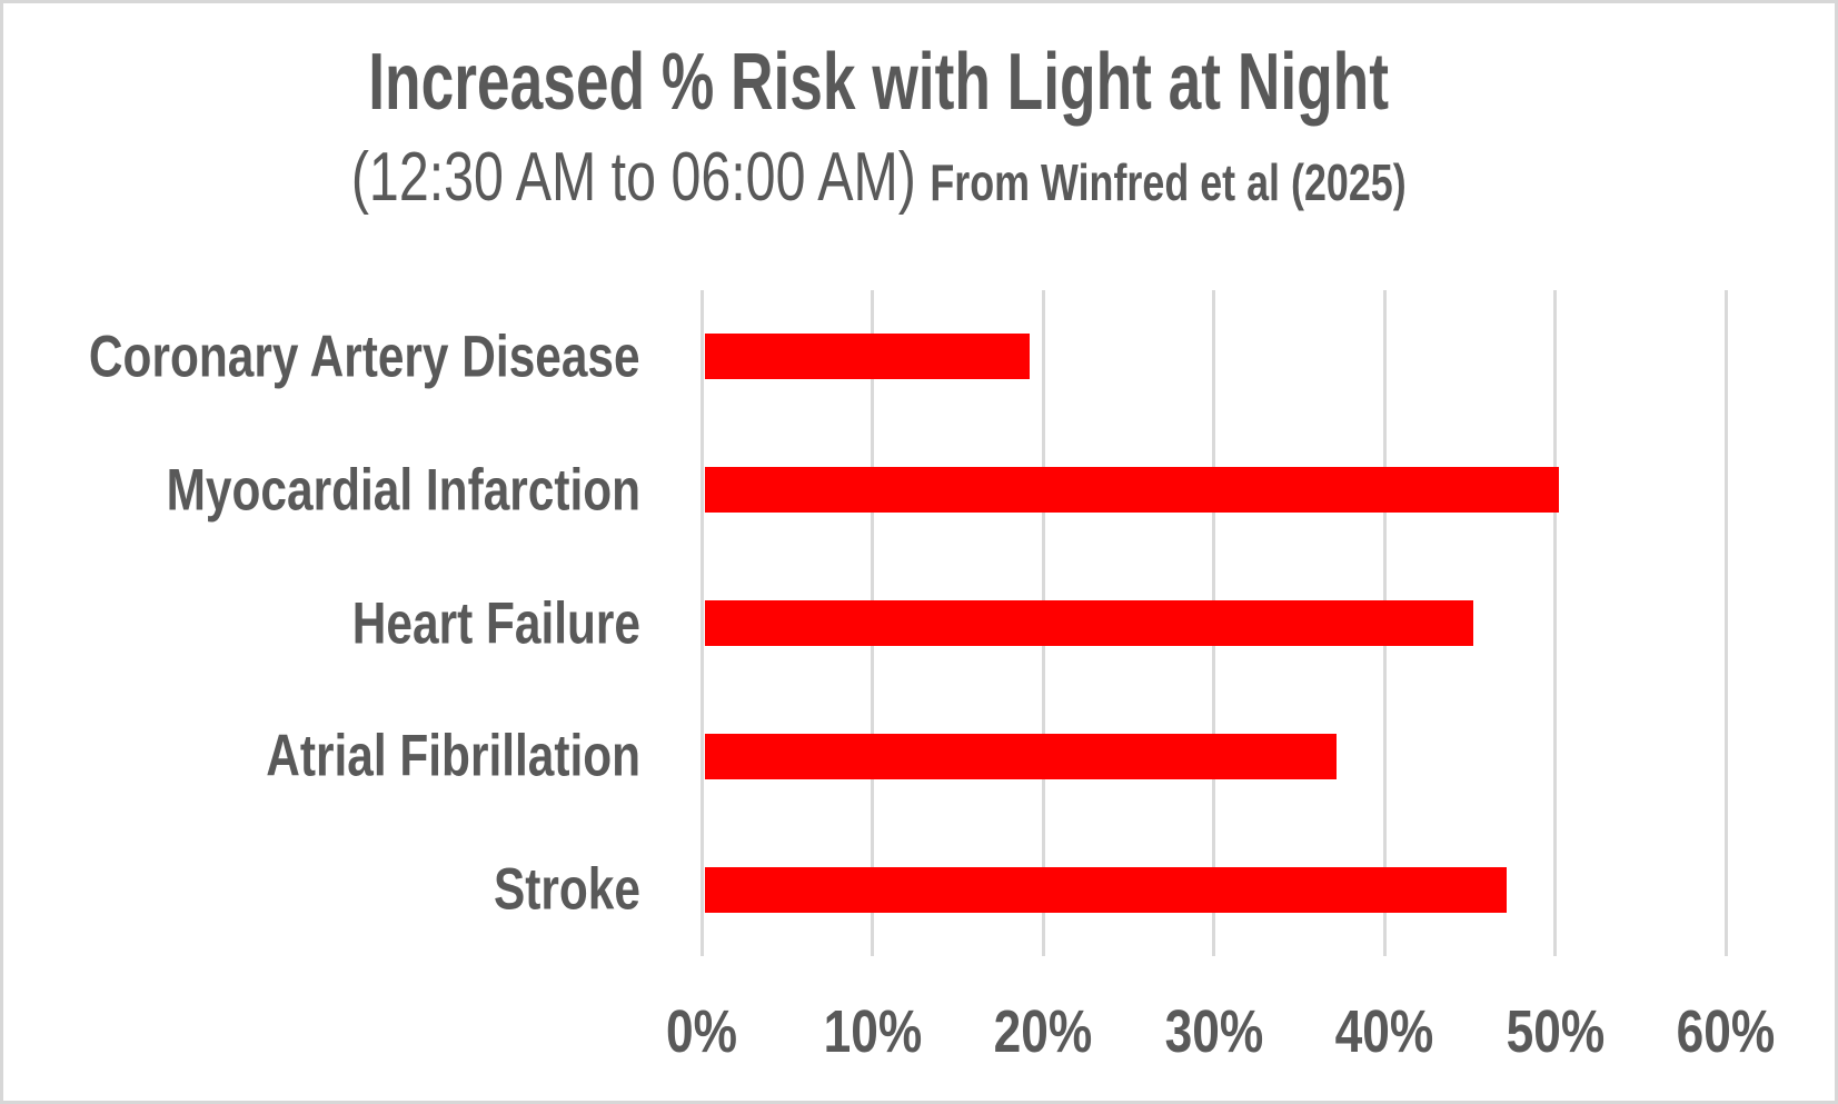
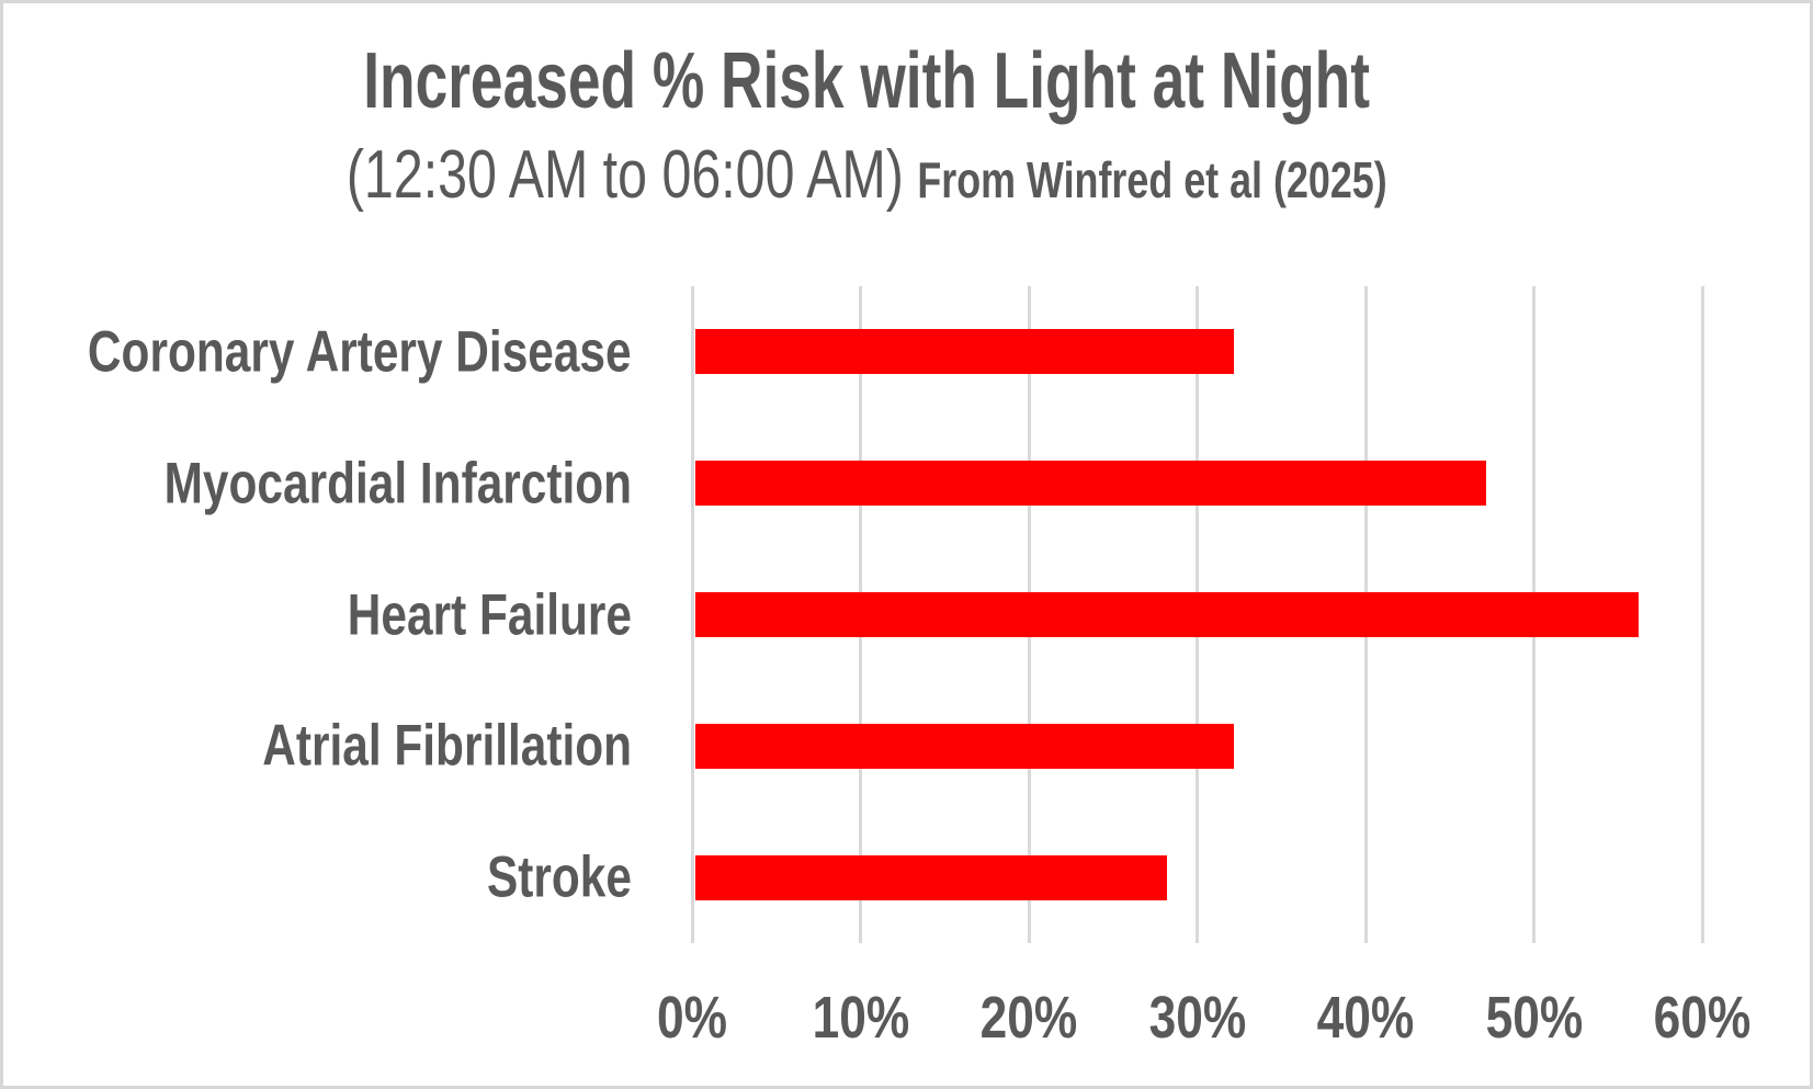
Coronary Artery Disease: 19% -> 32%
Myocardial Infarction: 50% -> 47%
Heart Failure: 45% -> 56%
Atrial Fibrillation: 37% -> 32%
Stroke: 47% -> 28%
